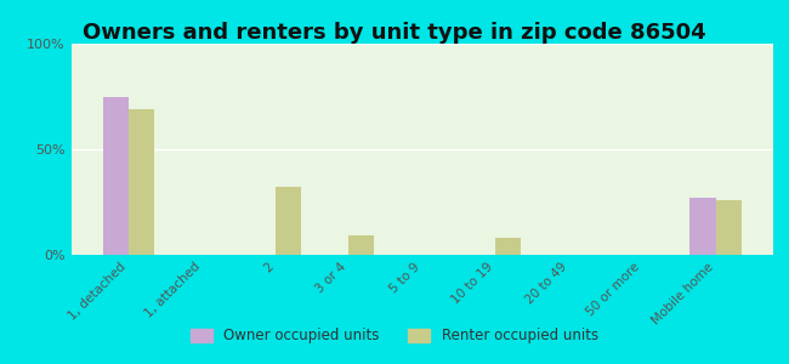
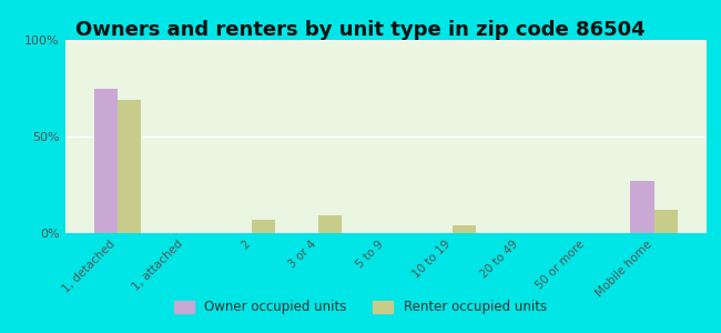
Renter occupied units/2: 32% -> 7%
Renter occupied units/10 to 19: 8% -> 4%
Renter occupied units/Mobile home: 26% -> 12%
